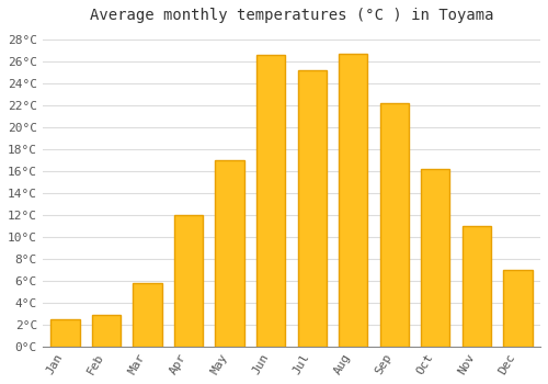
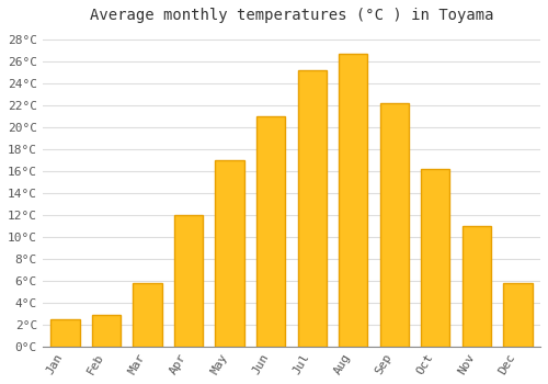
Jun: 26.6°C -> 21.0°C
Dec: 7.0°C -> 5.8°C
